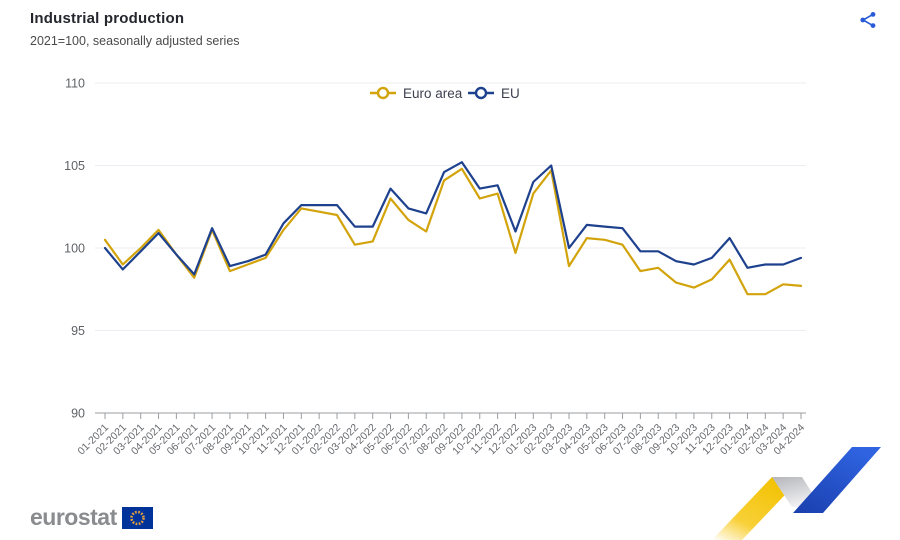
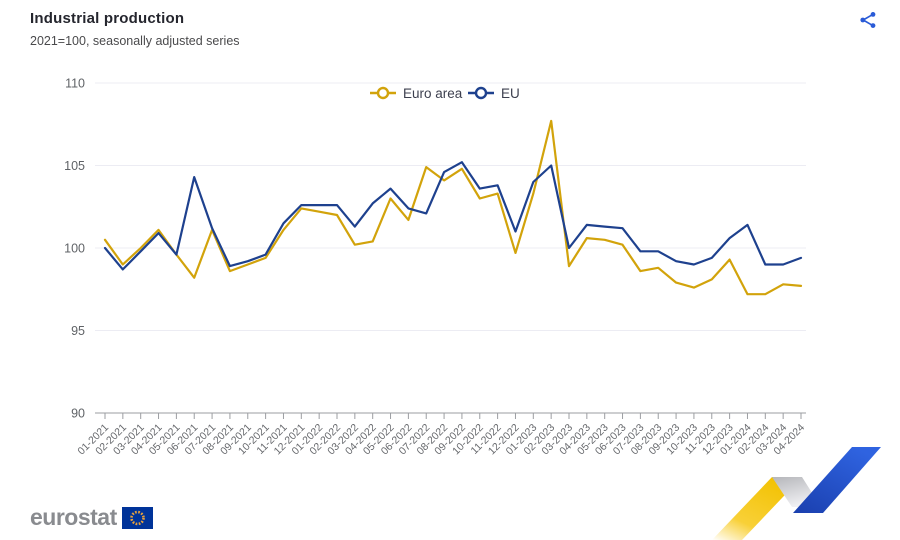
EU/06-2021: 98.4 -> 104.3
EU/04-2022: 101.3 -> 102.7
Euro area/07-2022: 101.0 -> 104.9
Euro area/02-2023: 104.7 -> 107.7
EU/01-2024: 98.8 -> 101.4
